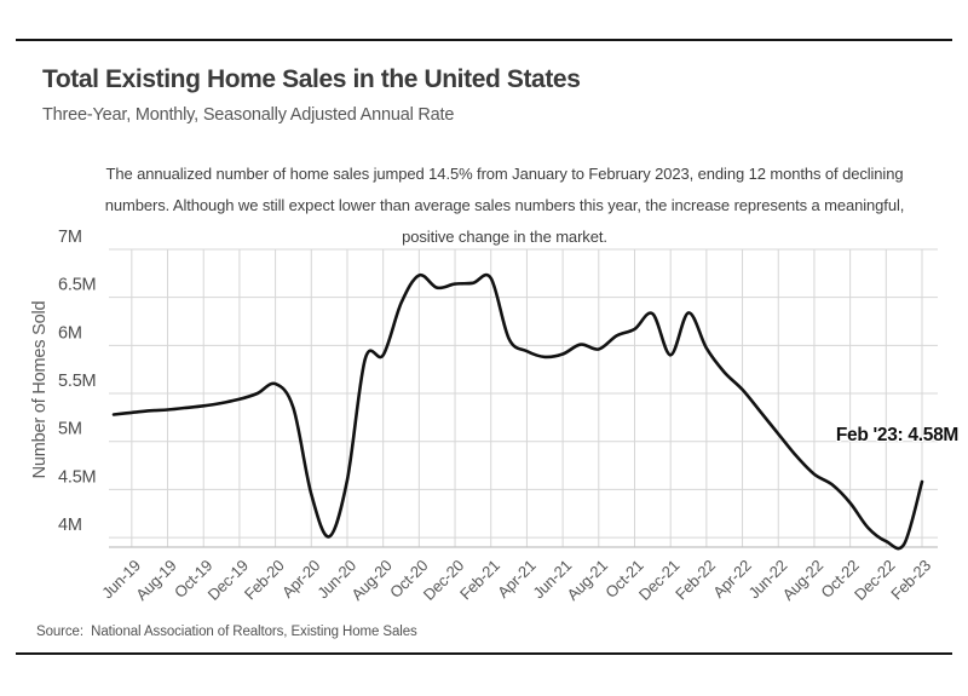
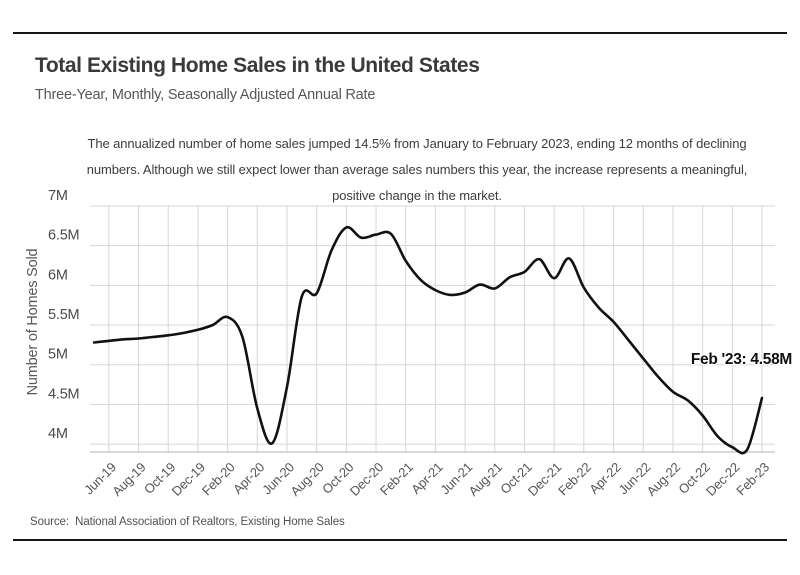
Jun-20: 4.6M -> 4.7M
Feb-21: 6.7M -> 6.3M
Dec-21: 5.9M -> 6.1M
